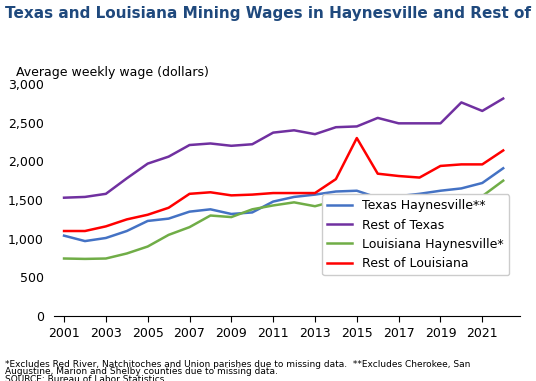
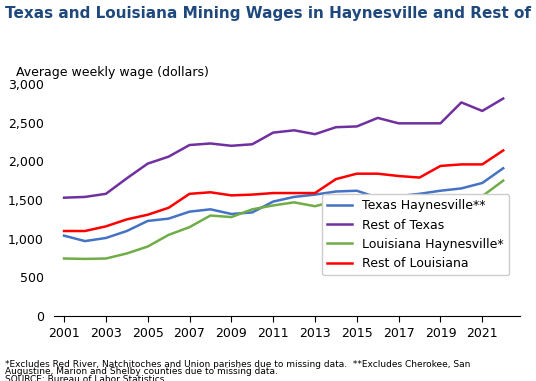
Rest of Louisiana/2015: 2,300 -> 1,840
